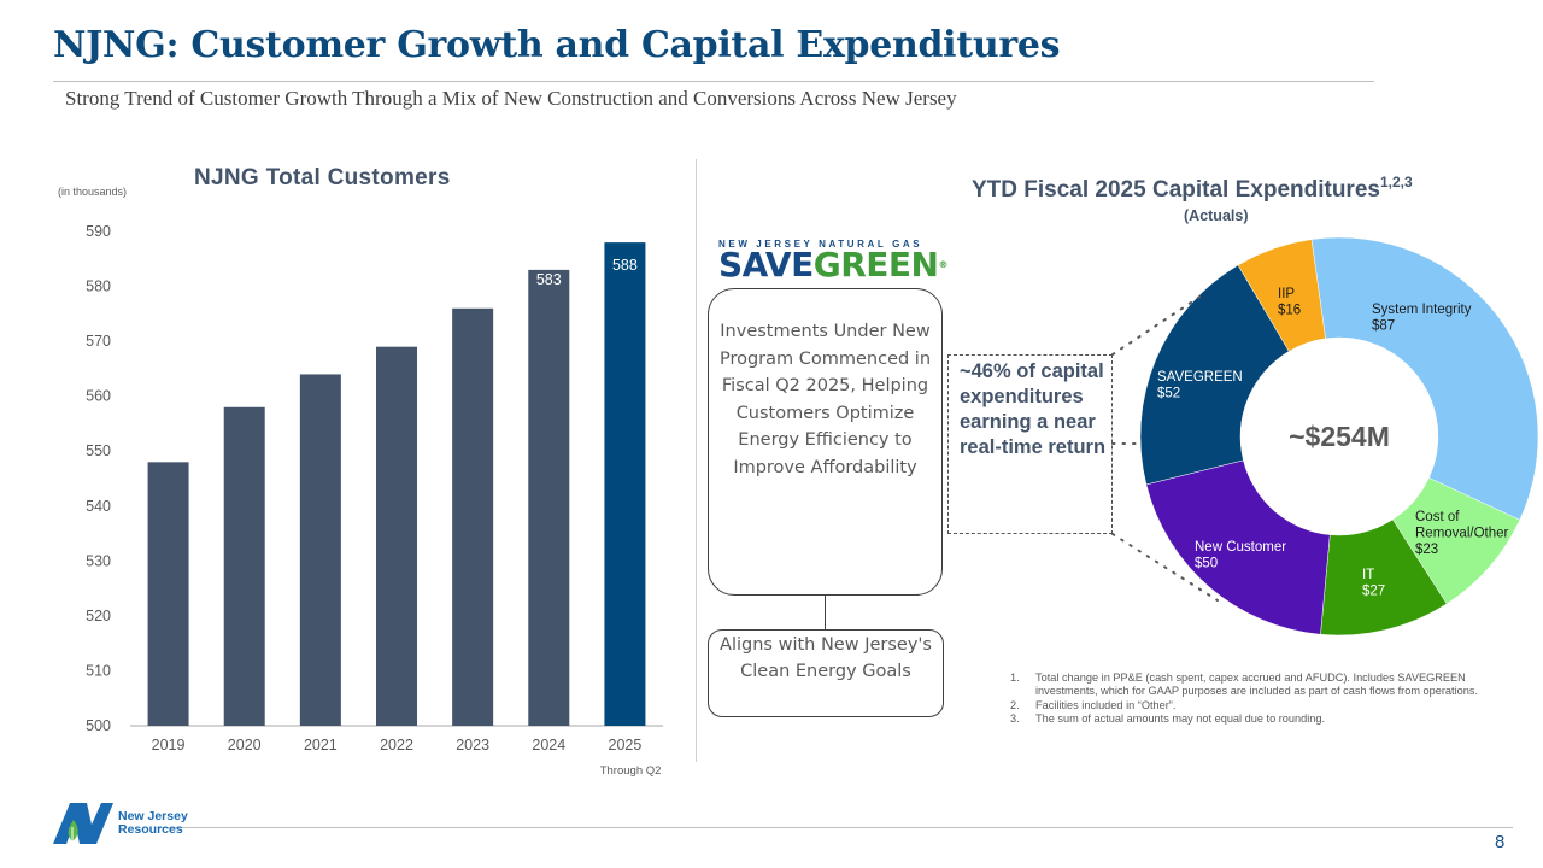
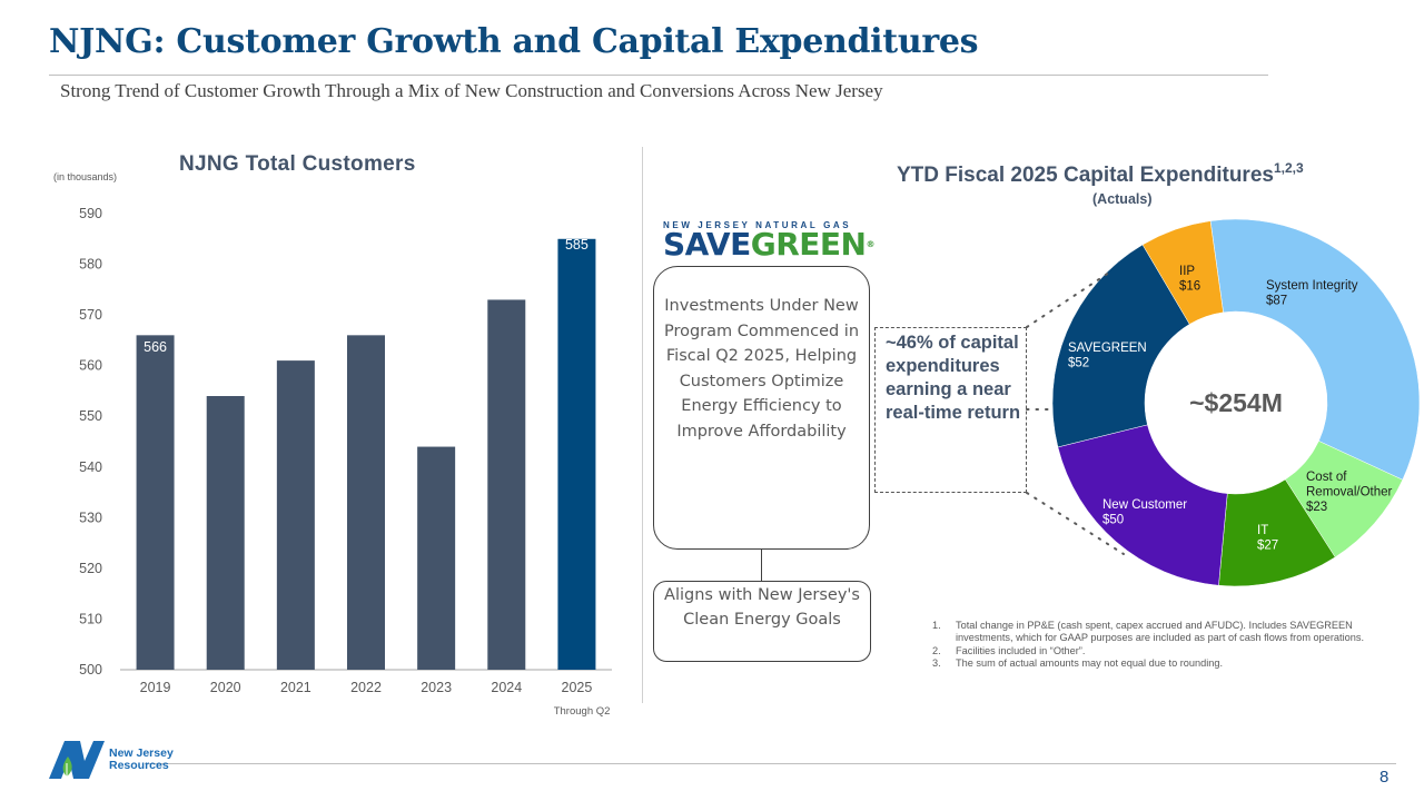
NJNG Total Customers/2019: 548 -> 566
NJNG Total Customers/2020: 558 -> 554
NJNG Total Customers/2021: 564 -> 561
NJNG Total Customers/2022: 569 -> 566
NJNG Total Customers/2023: 576 -> 544
NJNG Total Customers/2024: 583 -> 573
NJNG Total Customers/2025: 588 -> 585
